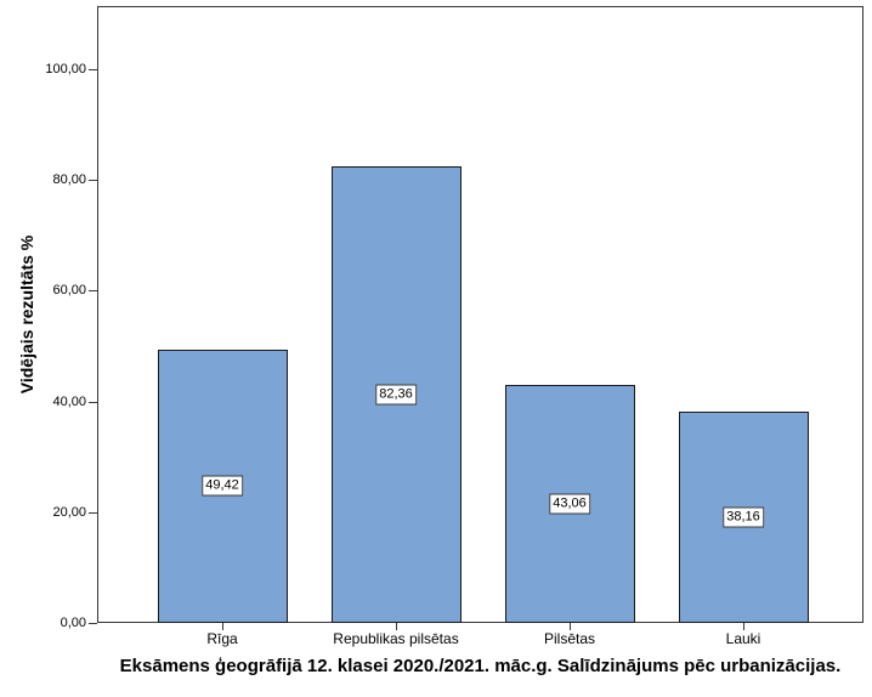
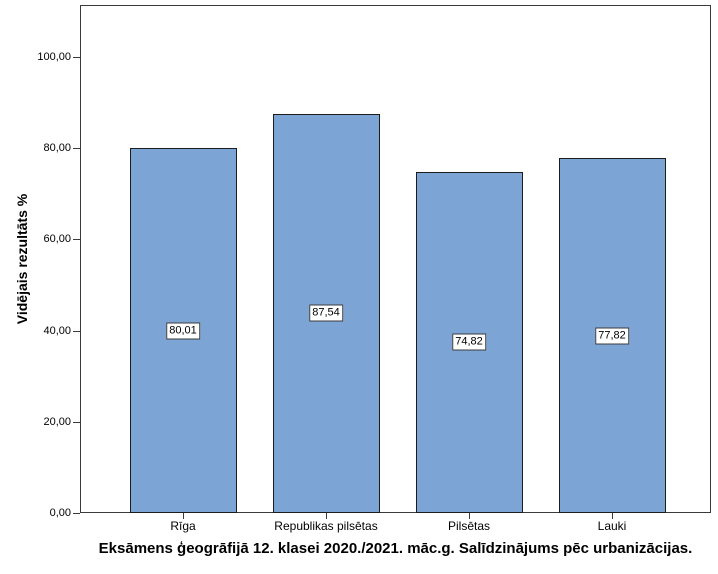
Rīga: 49,42 -> 80,01
Republikas pilsētas: 82,36 -> 87,54
Pilsētas: 43,06 -> 74,82
Lauki: 38,16 -> 77,82
